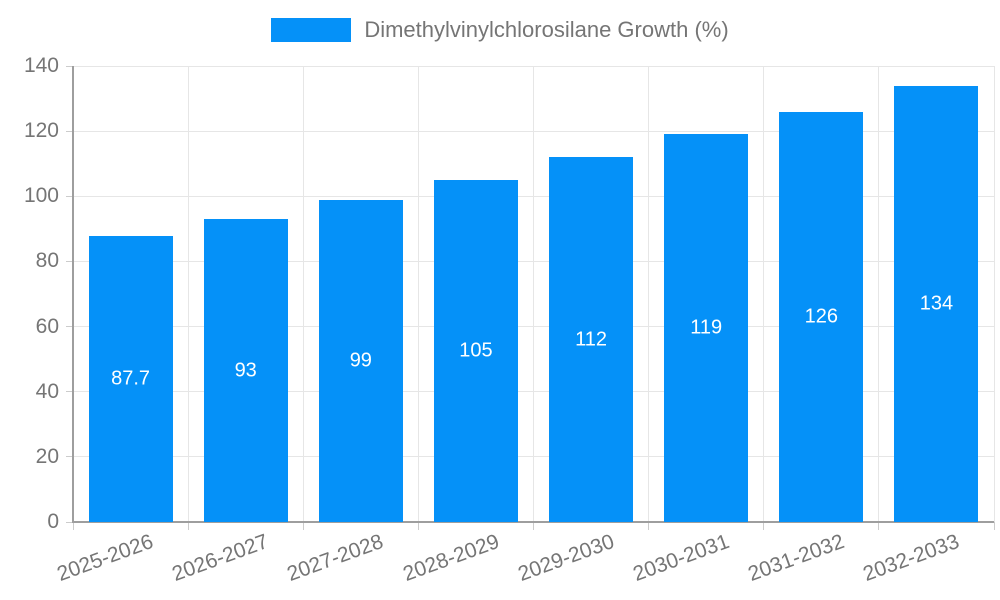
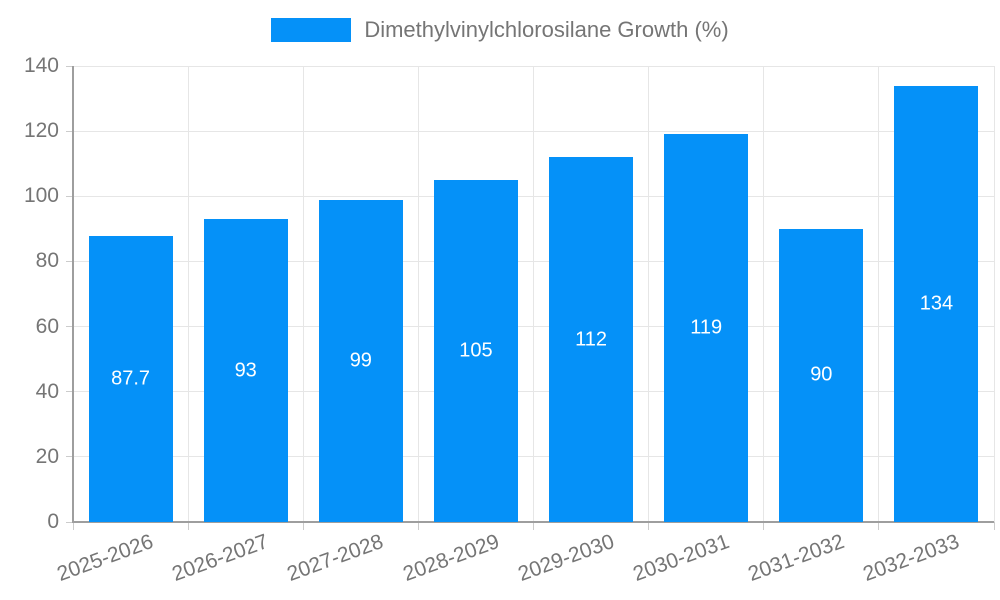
2031-2032: 126 -> 90
